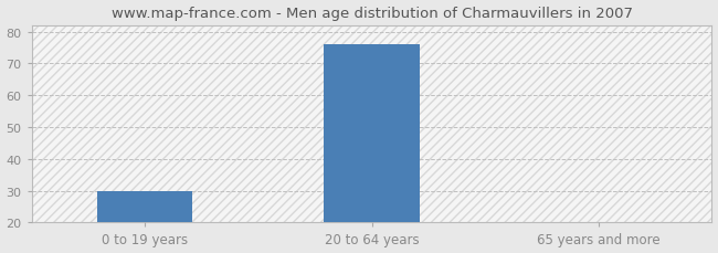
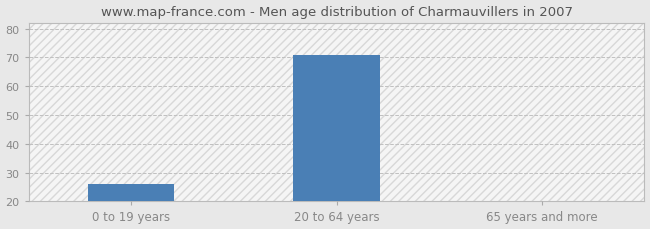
0 to 19 years: 30 -> 26
20 to 64 years: 76 -> 71
